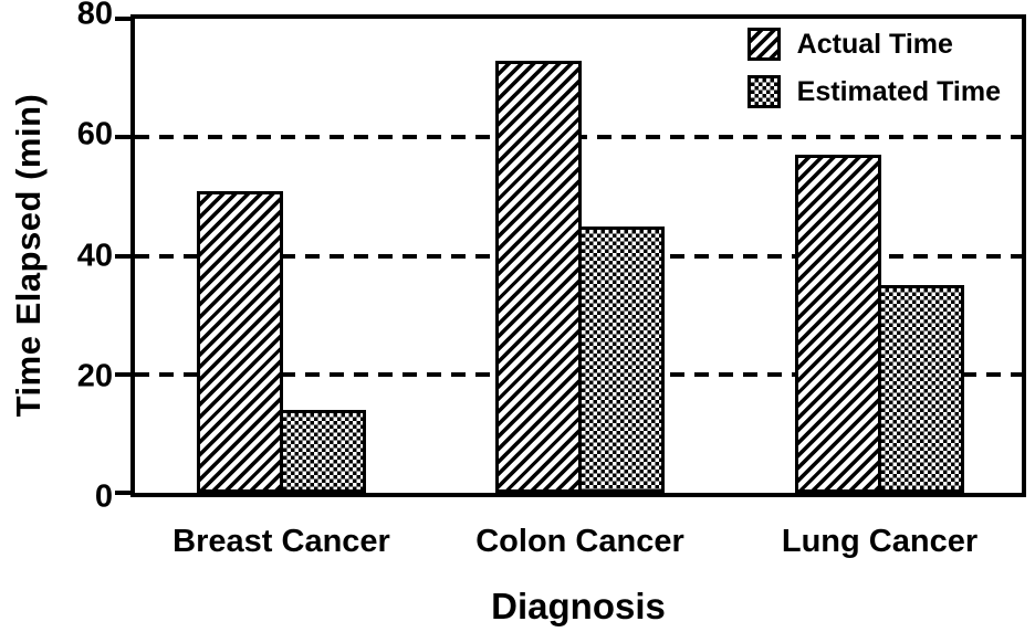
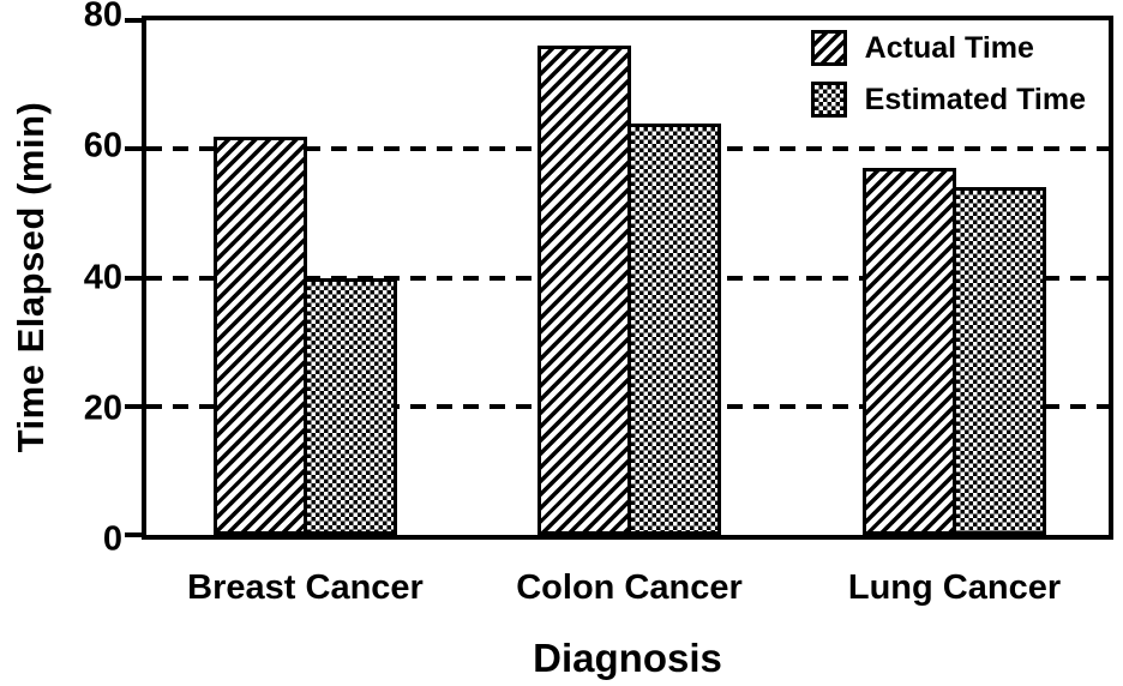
Actual Time/Breast Cancer: 51 -> 62
Estimated Time/Breast Cancer: 14 -> 40
Actual Time/Colon Cancer: 73 -> 76
Estimated Time/Colon Cancer: 45 -> 64
Estimated Time/Lung Cancer: 35 -> 54
